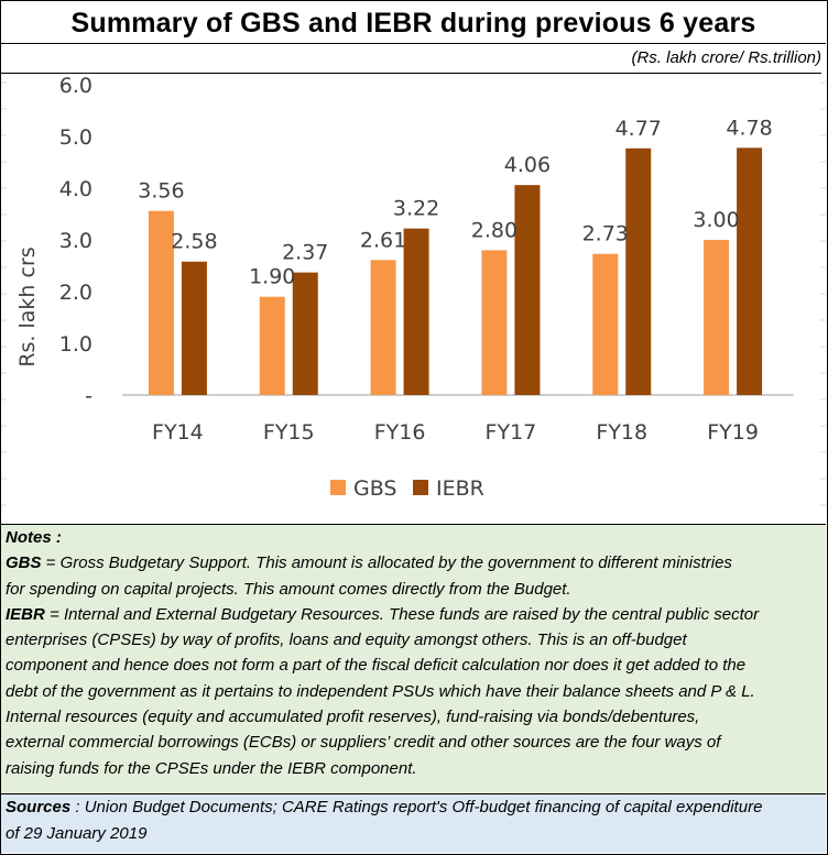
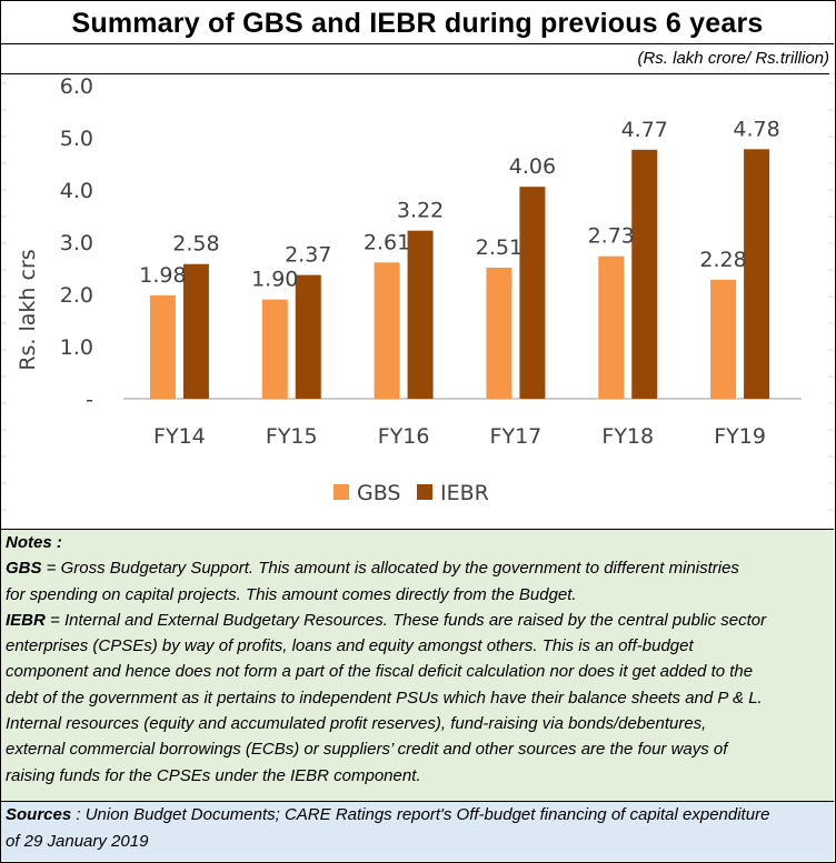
GBS/FY14: 3.56 -> 1.98
GBS/FY17: 2.80 -> 2.51
GBS/FY19: 3.00 -> 2.28
